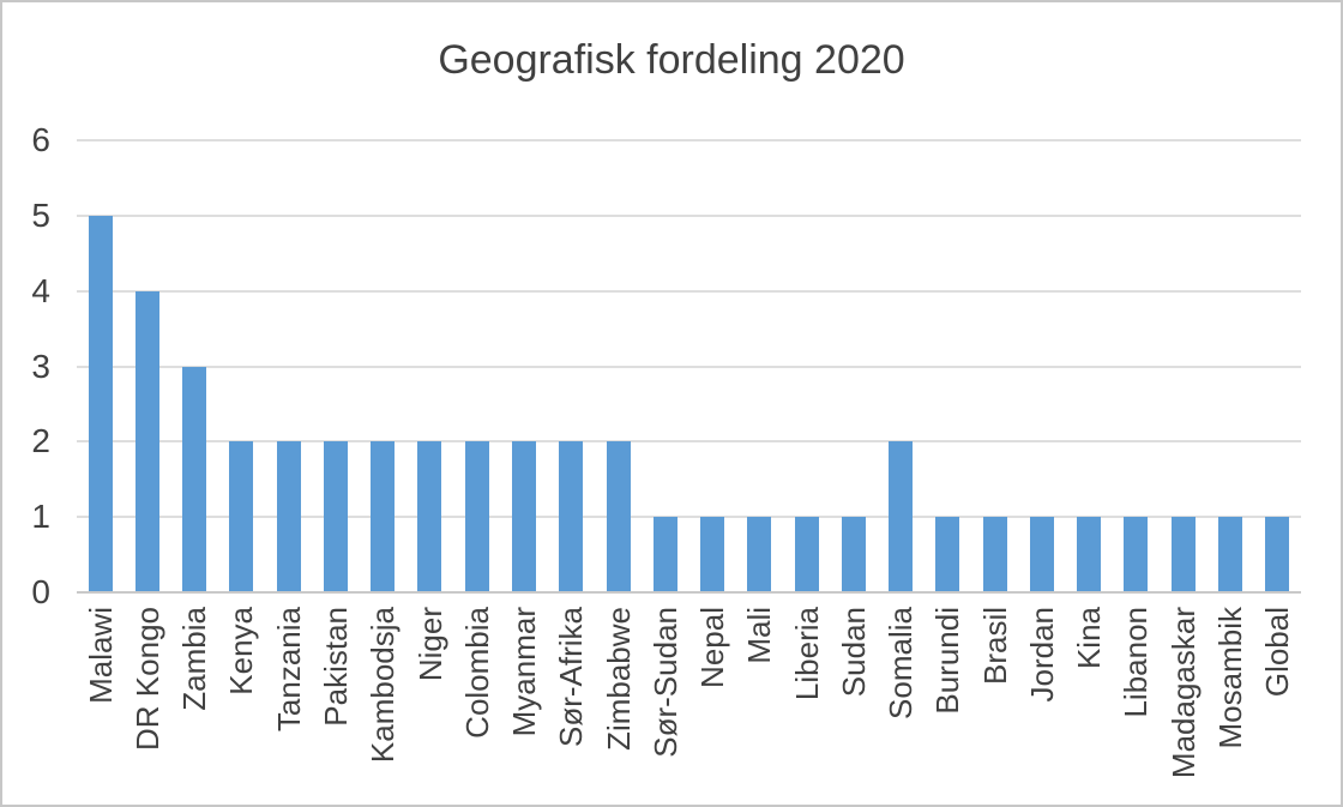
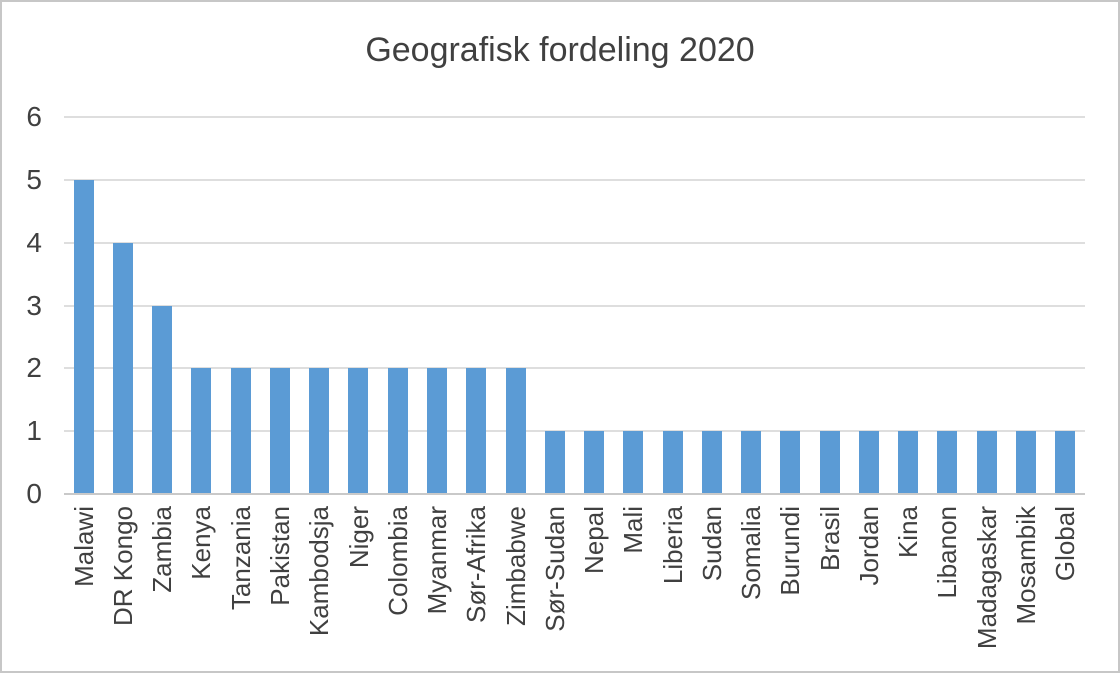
Somalia: 2 -> 1
